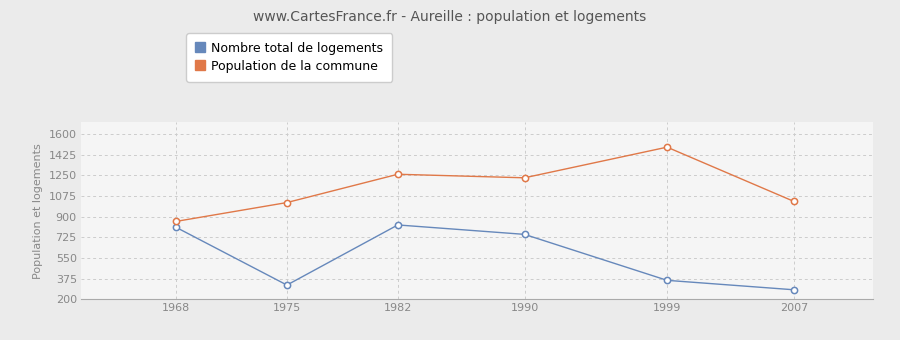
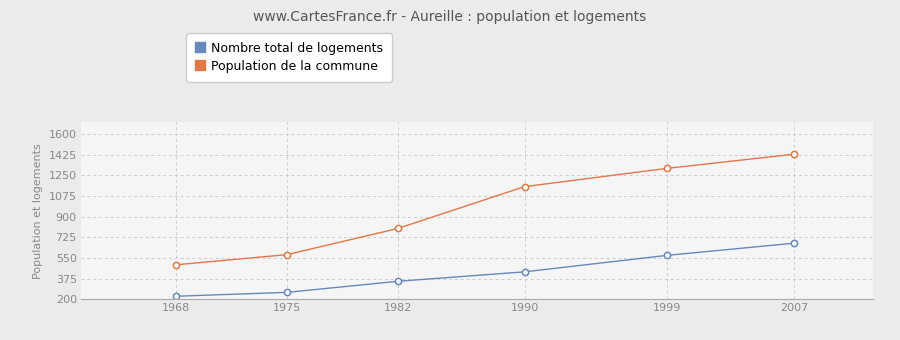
Nombre total de logements/1968: 810 -> 220
Population de la commune/1968: 860 -> 490
Nombre total de logements/1975: 320 -> 260
Population de la commune/1975: 1020 -> 580
Nombre total de logements/1982: 830 -> 350
Population de la commune/1982: 1260 -> 800
Nombre total de logements/1990: 750 -> 430
Population de la commune/1990: 1230 -> 1160
Nombre total de logements/1999: 360 -> 570
Population de la commune/1999: 1490 -> 1310
Nombre total de logements/2007: 280 -> 680
Population de la commune/2007: 1030 -> 1430
